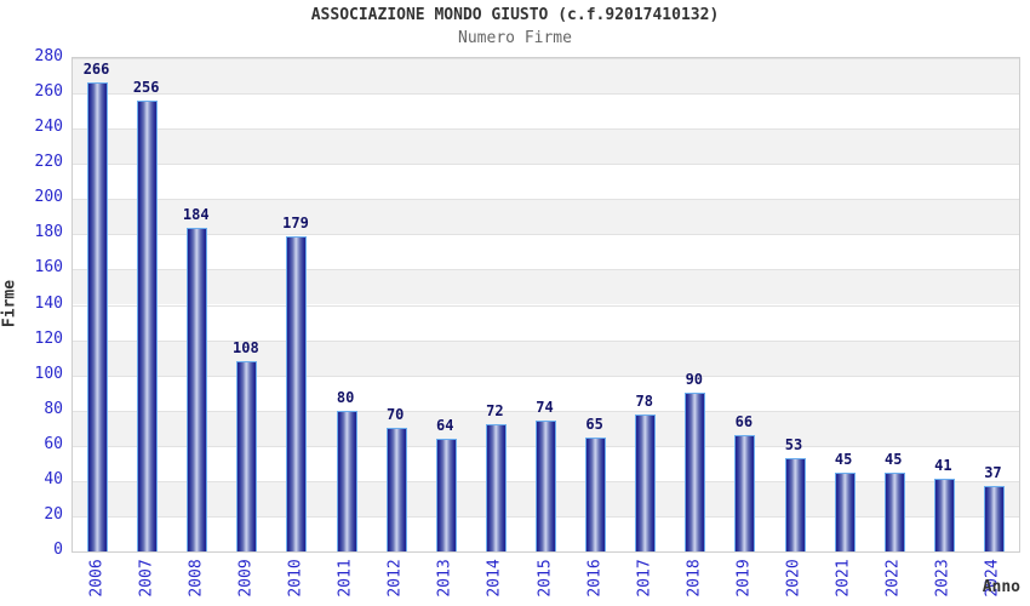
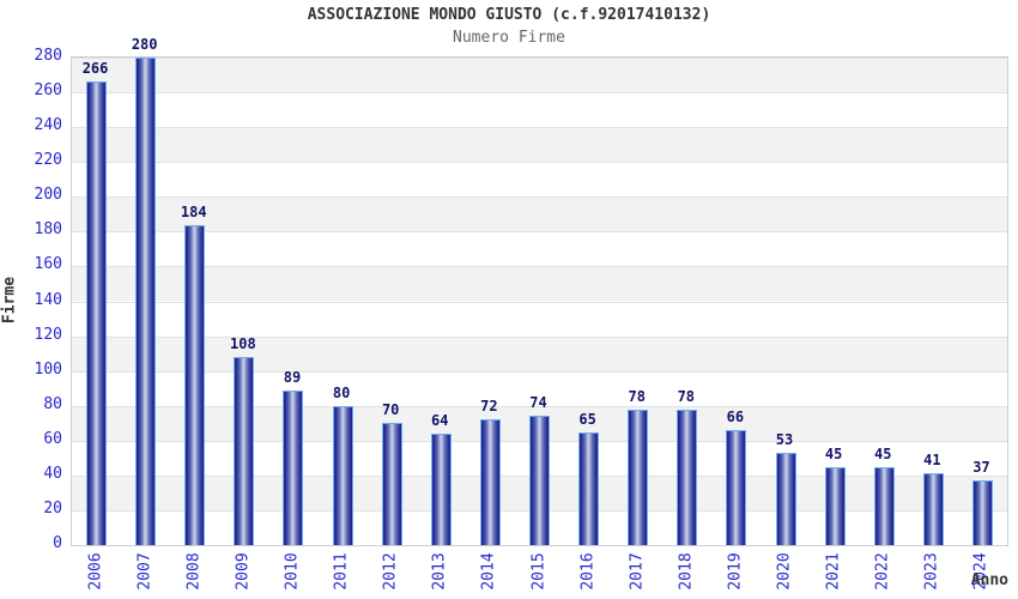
2007: 256 -> 280
2010: 179 -> 89
2018: 90 -> 78
